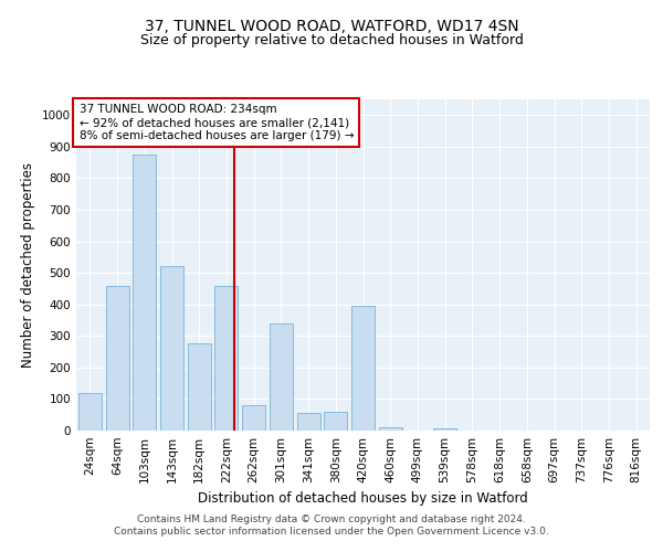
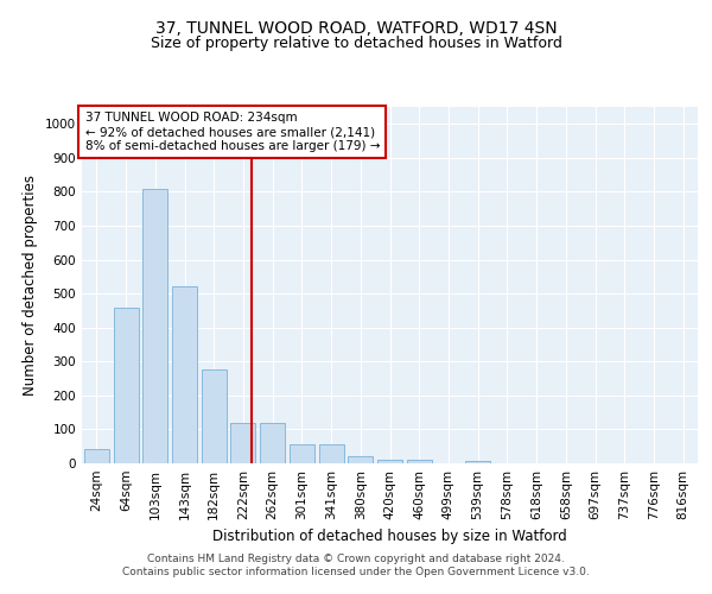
24sqm: 120 -> 42
103sqm: 875 -> 810
222sqm: 460 -> 120
262sqm: 80 -> 120
301sqm: 340 -> 57
380sqm: 60 -> 20
420sqm: 395 -> 10
